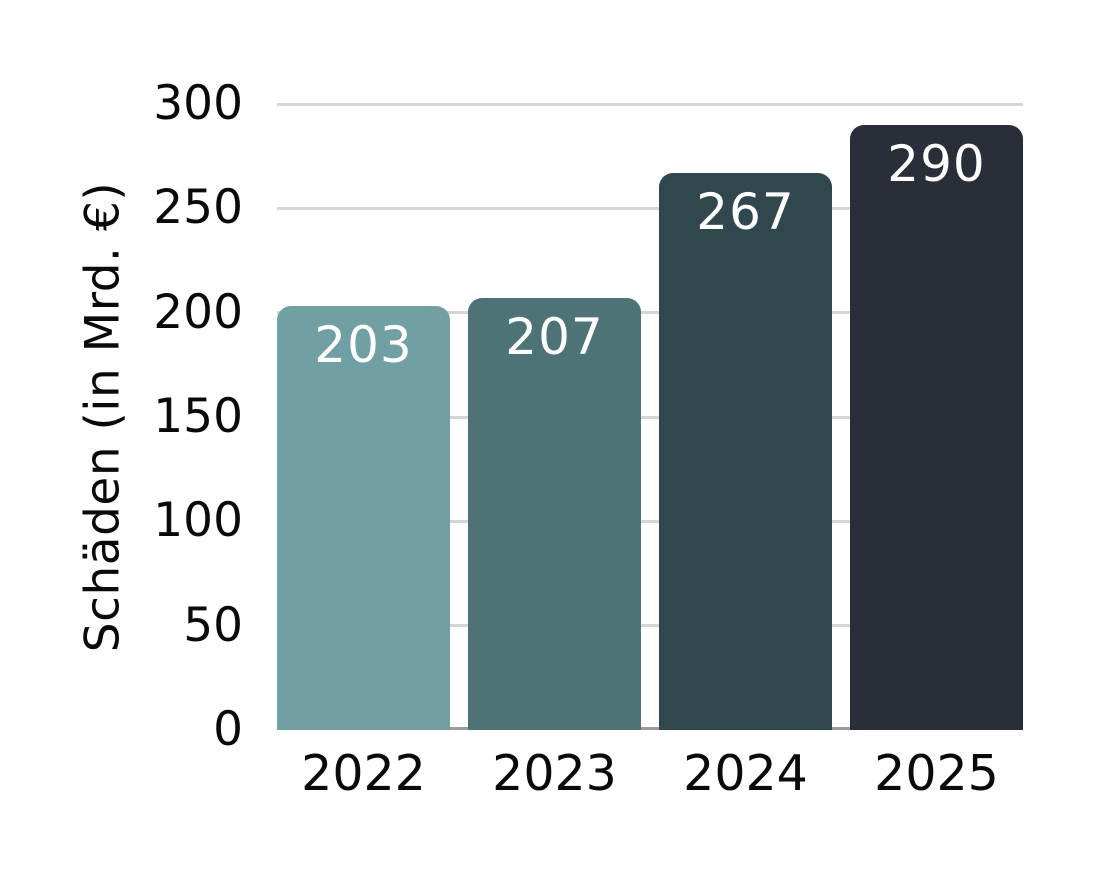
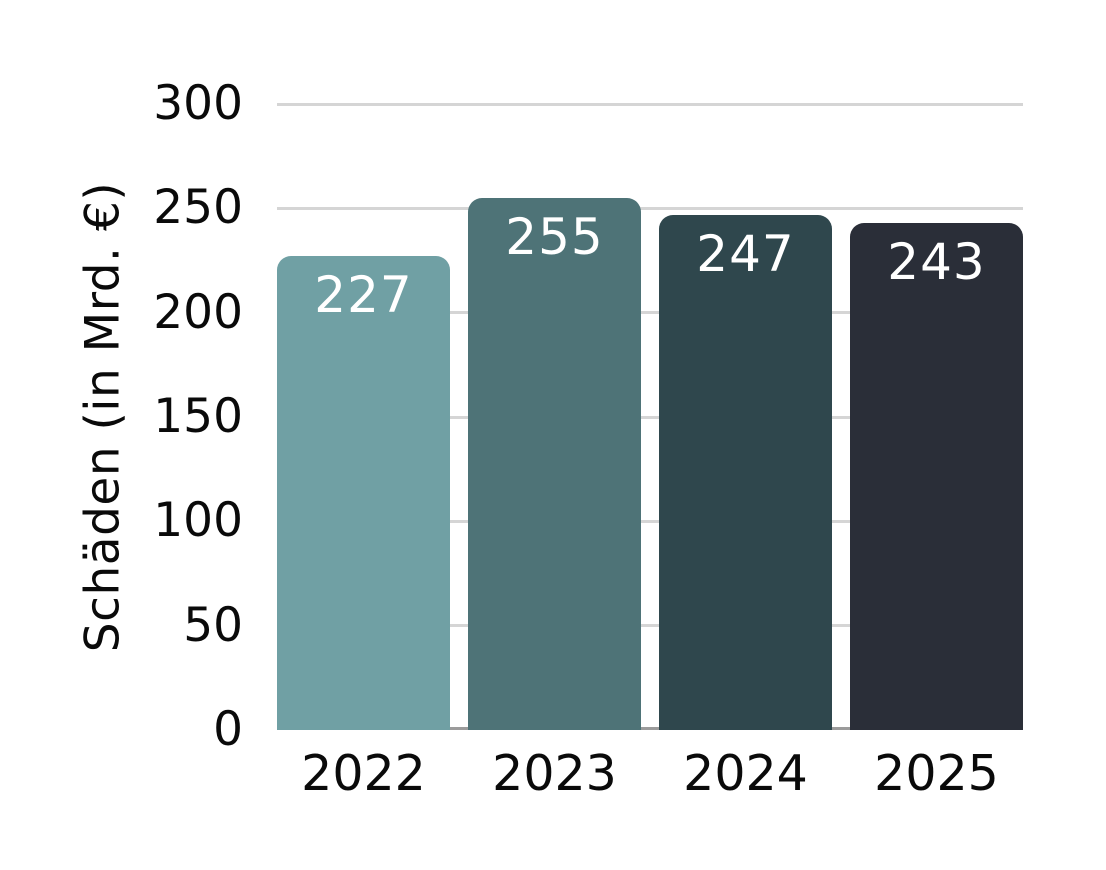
2022: 203 -> 227
2023: 207 -> 255
2024: 267 -> 247
2025: 290 -> 243
